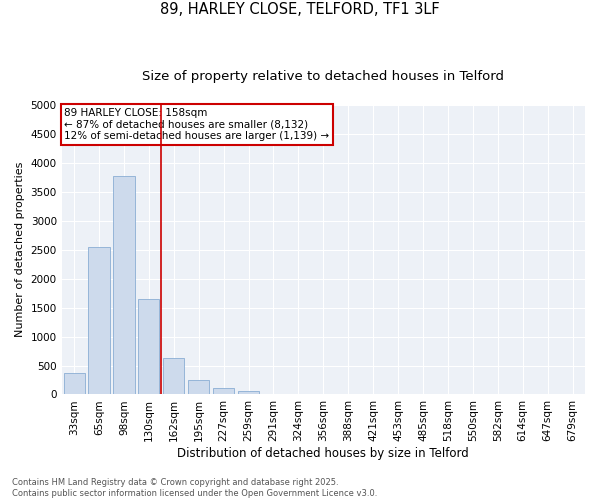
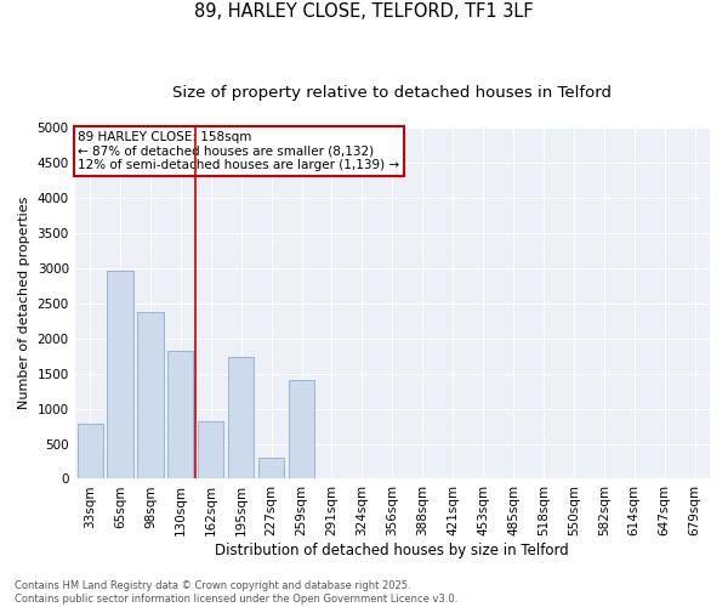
33sqm: 380 -> 780
65sqm: 2550 -> 2960
98sqm: 3780 -> 2380
130sqm: 1650 -> 1820
162sqm: 620 -> 820
195sqm: 240 -> 1740
227sqm: 110 -> 300
259sqm: 60 -> 1400
